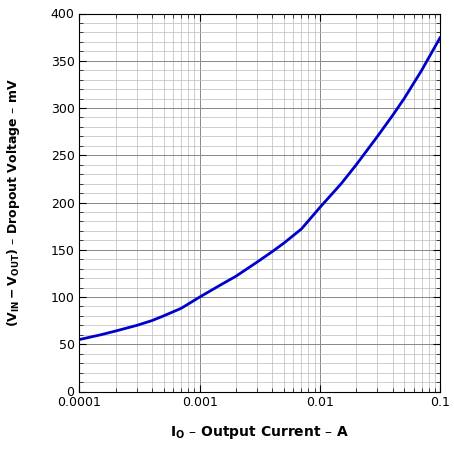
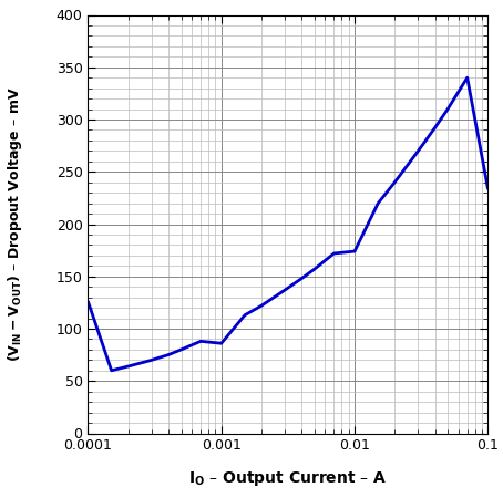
0.0001: 55 -> 126
0.001: 100 -> 86
0.01: 195 -> 174
0.1: 375 -> 234
